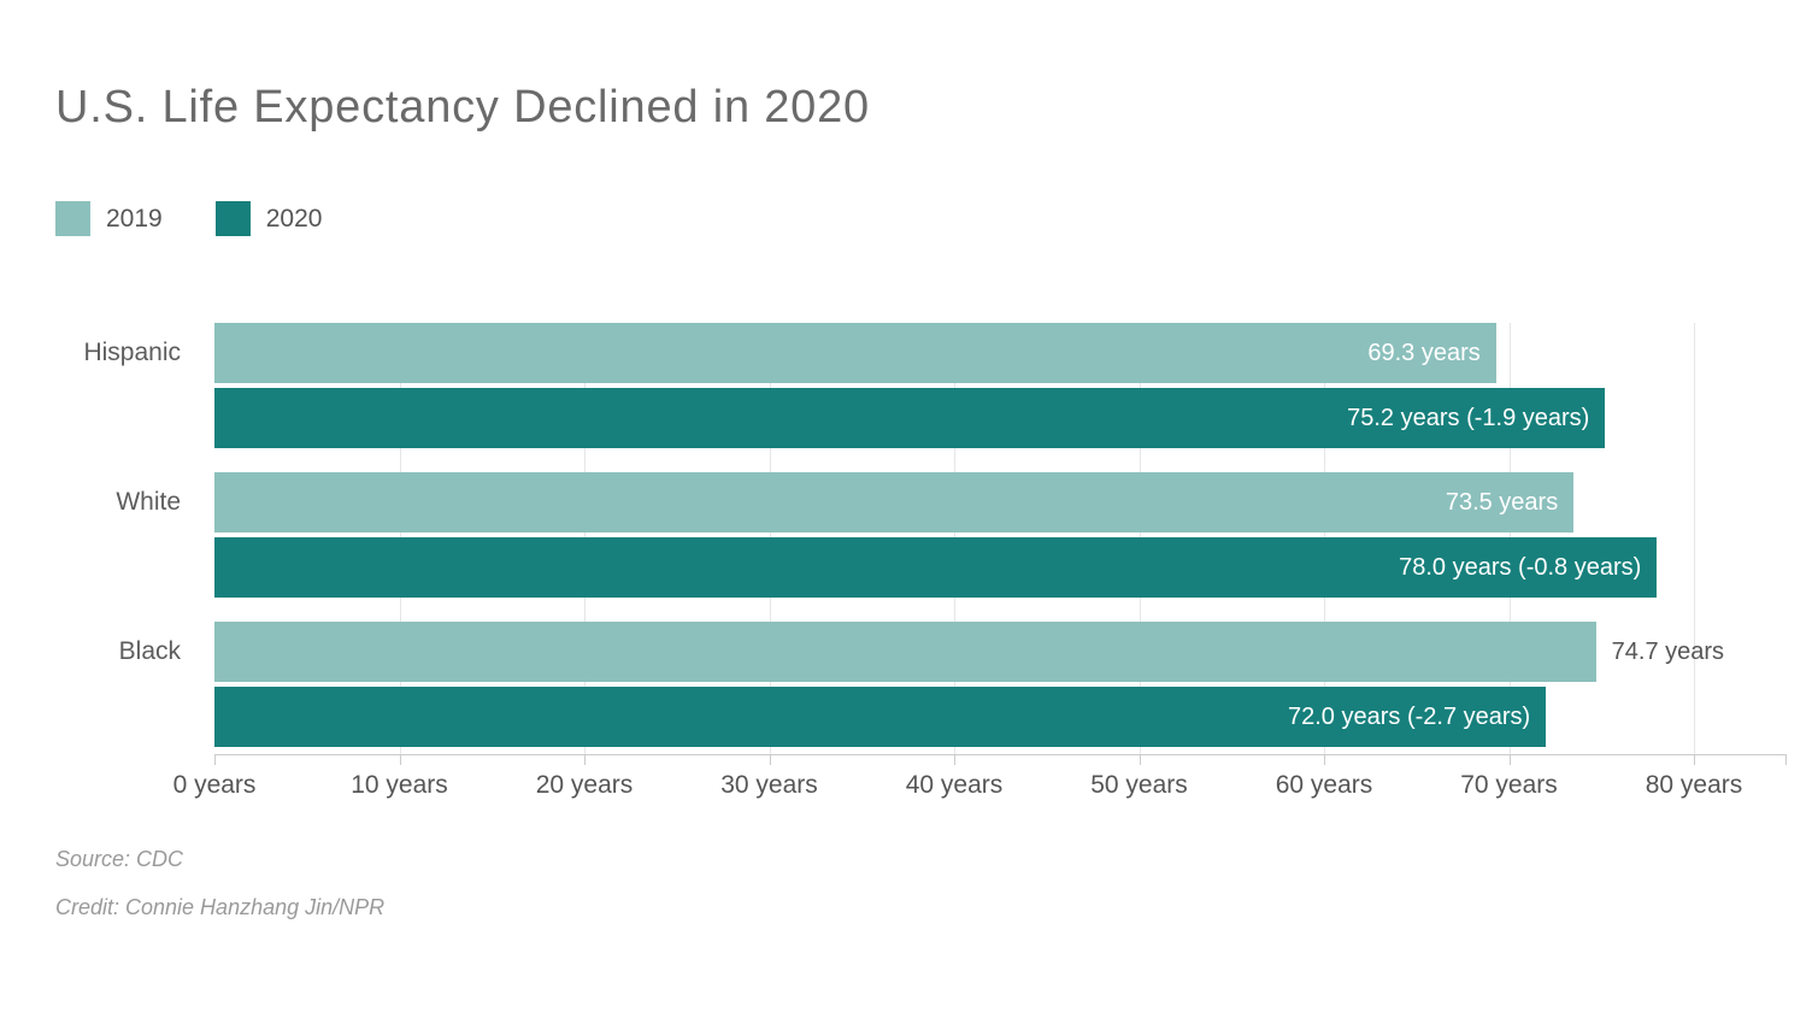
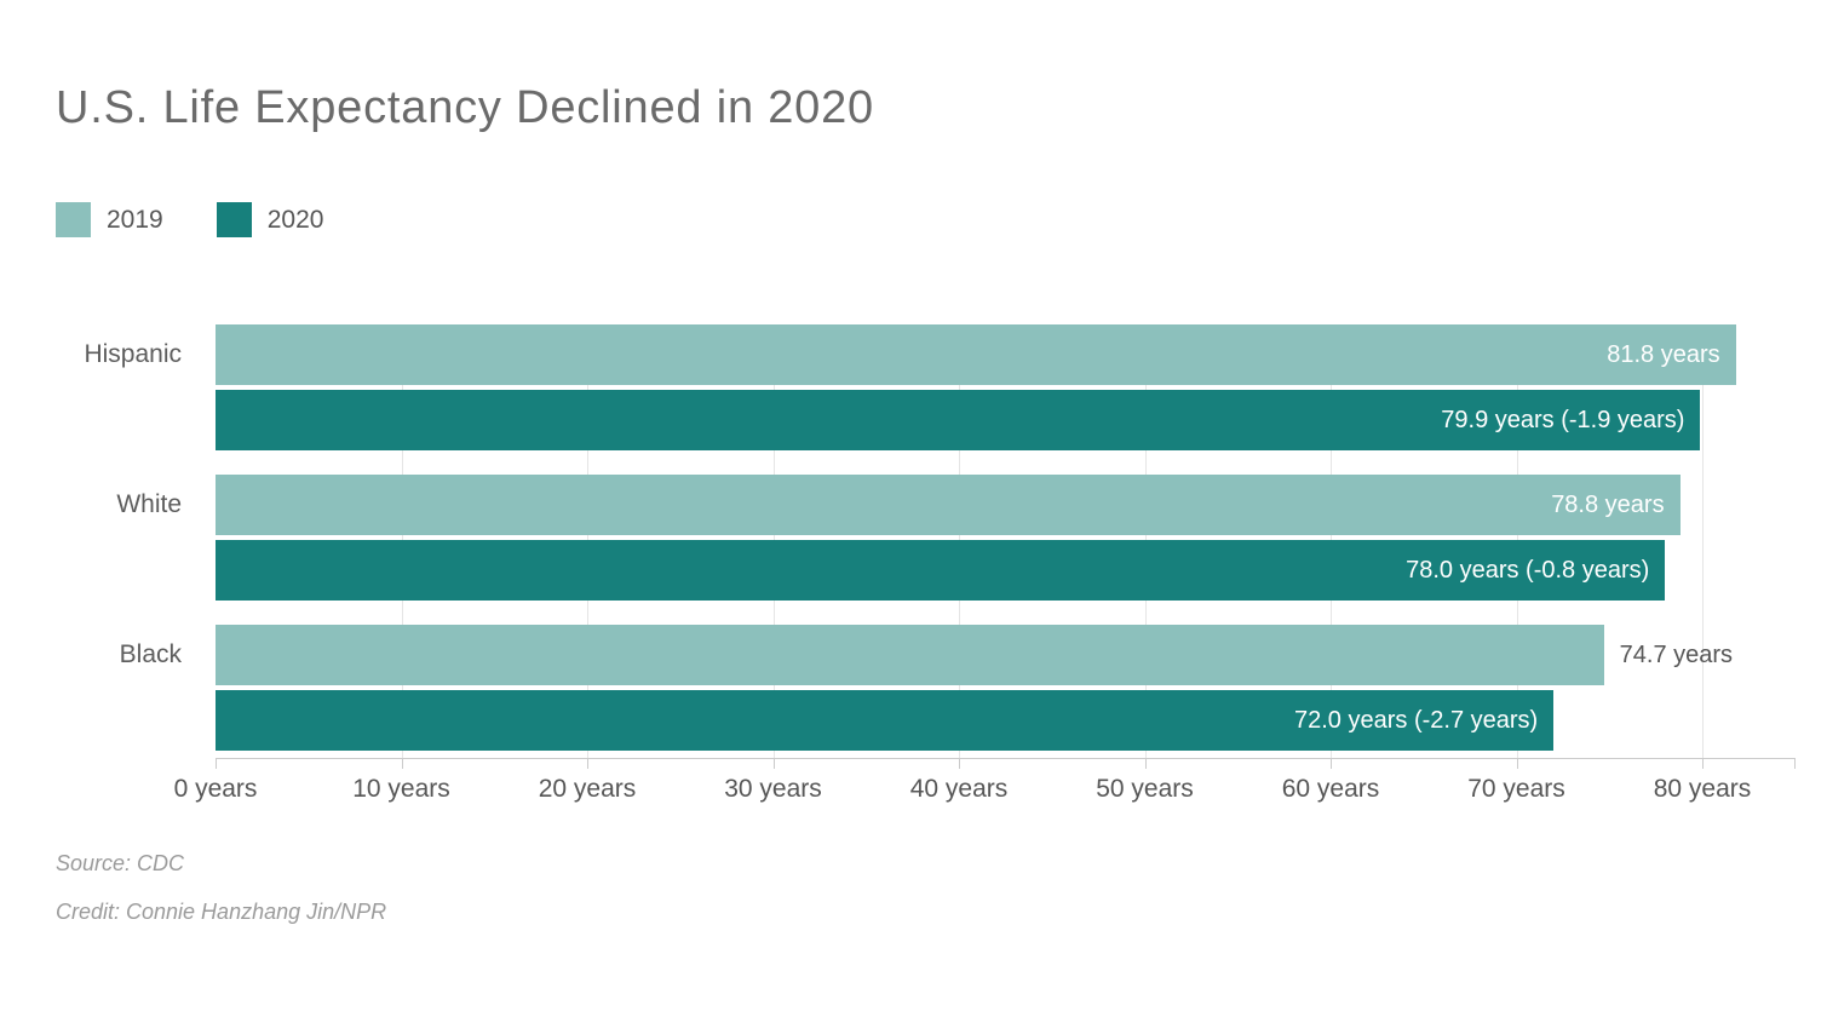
2019/Hispanic: 69.3 -> 81.8
2020/Hispanic: 75.2 -> 79.9
2019/White: 73.5 -> 78.8
